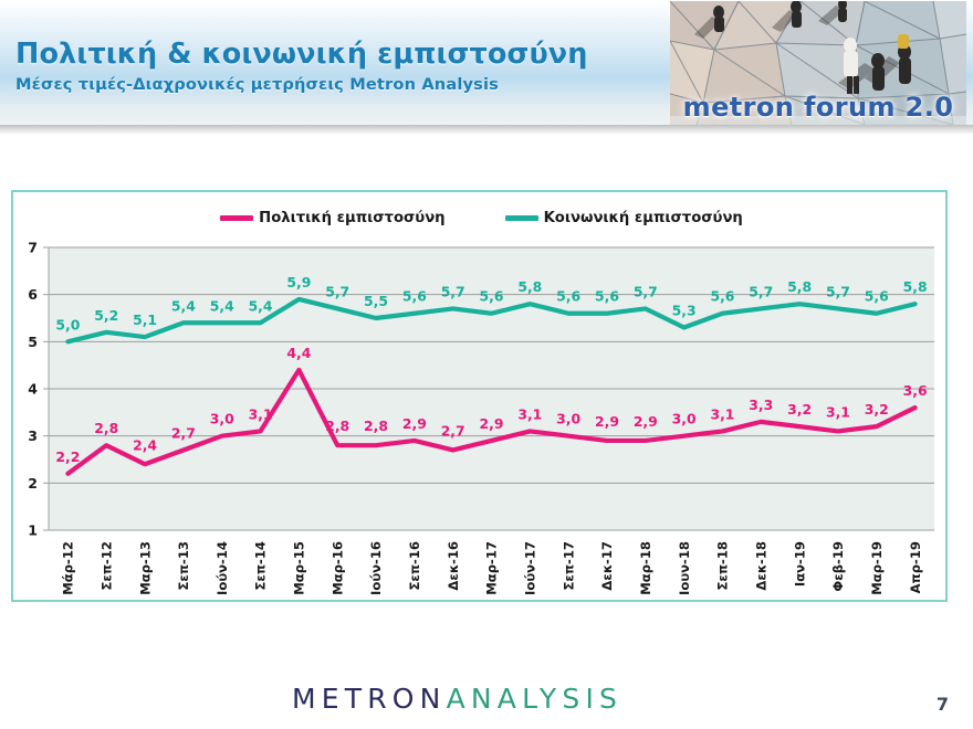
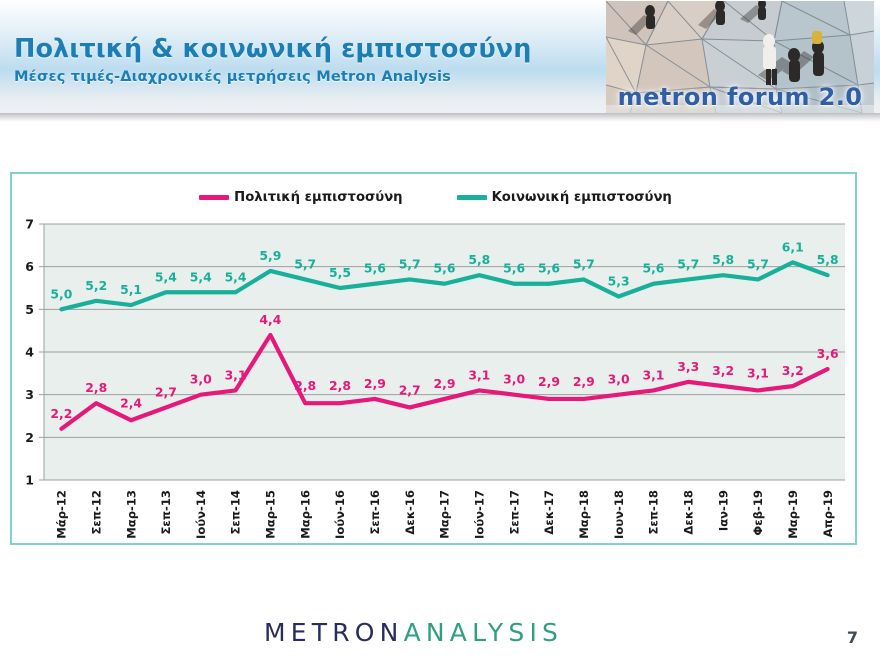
Κοινωνική εμπιστοσύνη/Μαρ-19: 5,6 -> 6,1
